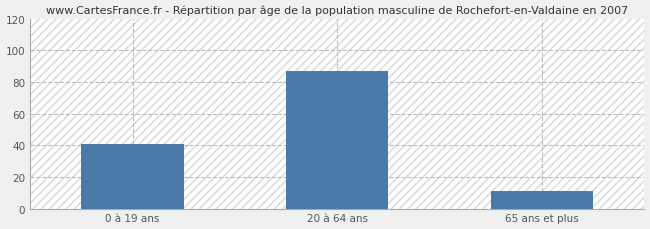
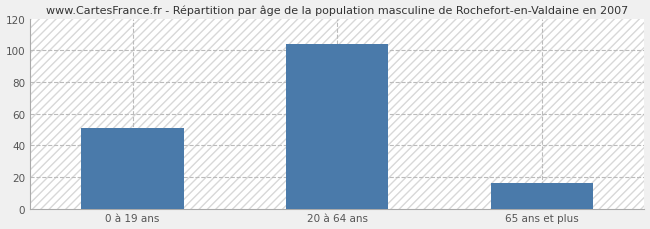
0 à 19 ans: 41 -> 51
20 à 64 ans: 87 -> 104
65 ans et plus: 11 -> 16
